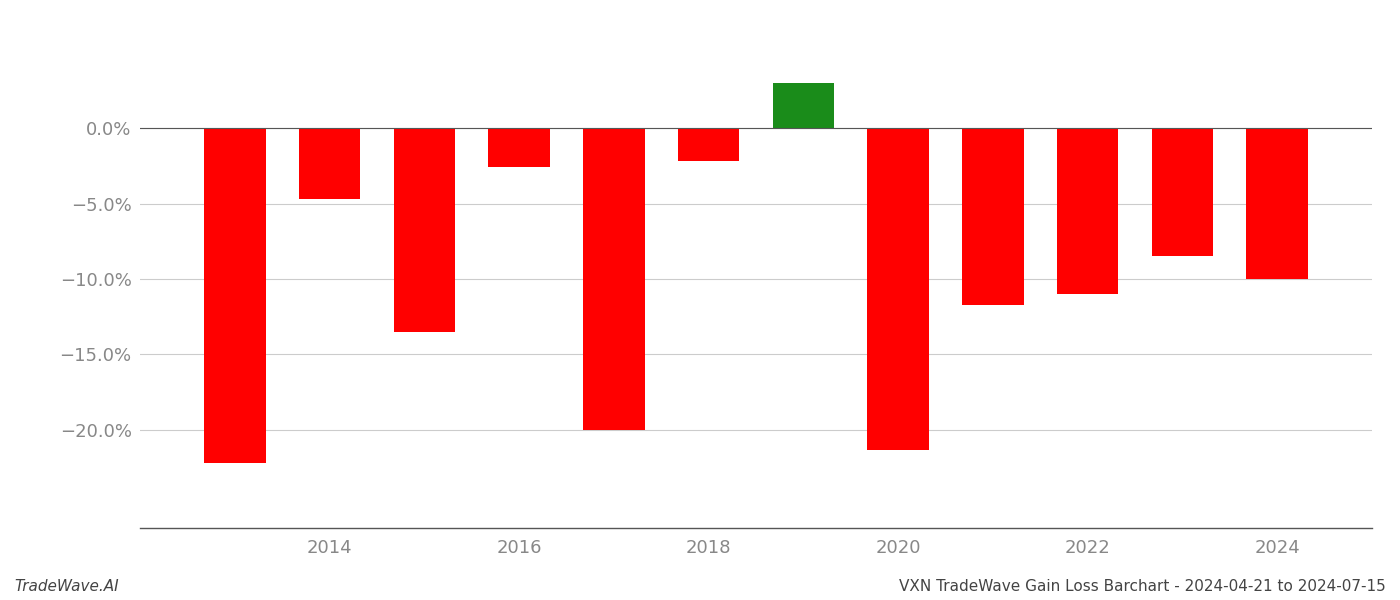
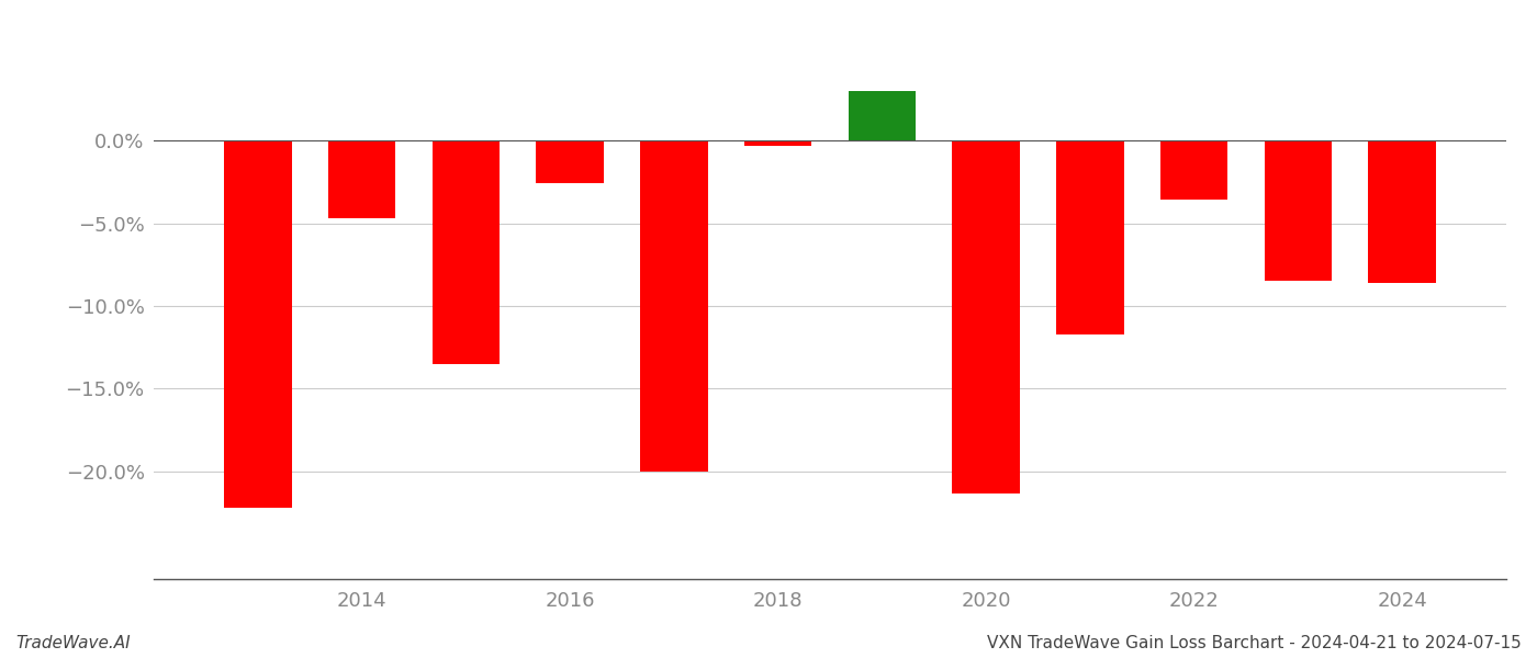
2018: -2.2% -> -0.3%
2022: -11.0% -> -3.6%
2024: -10.0% -> -8.6%
